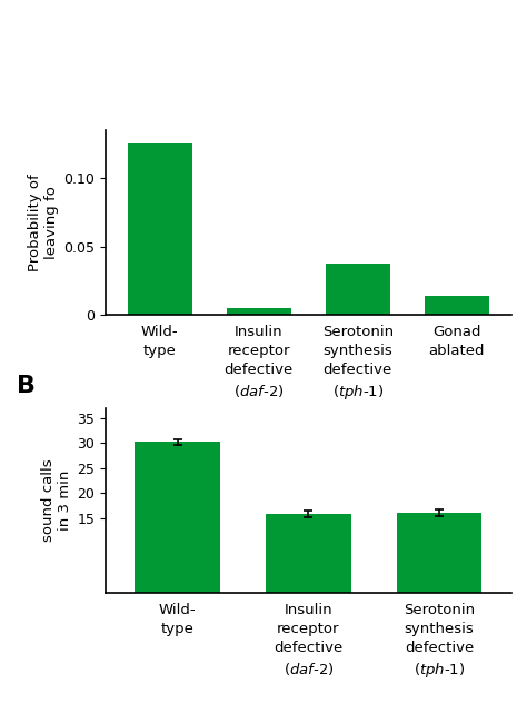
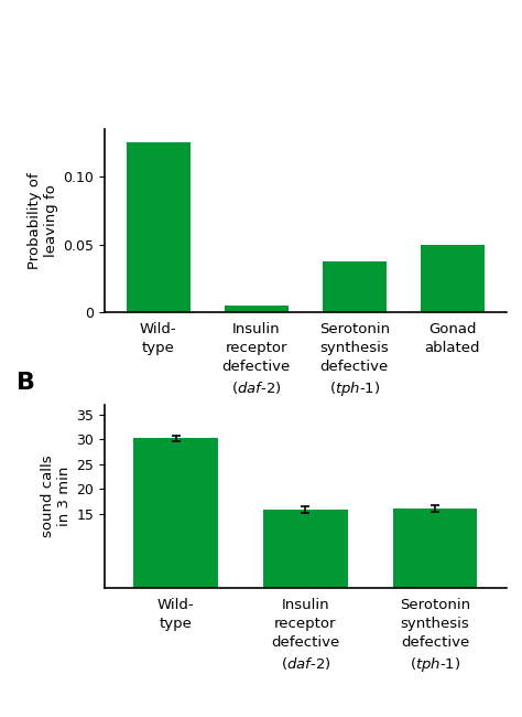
Gonad ablated: 0.014 -> 0.050
